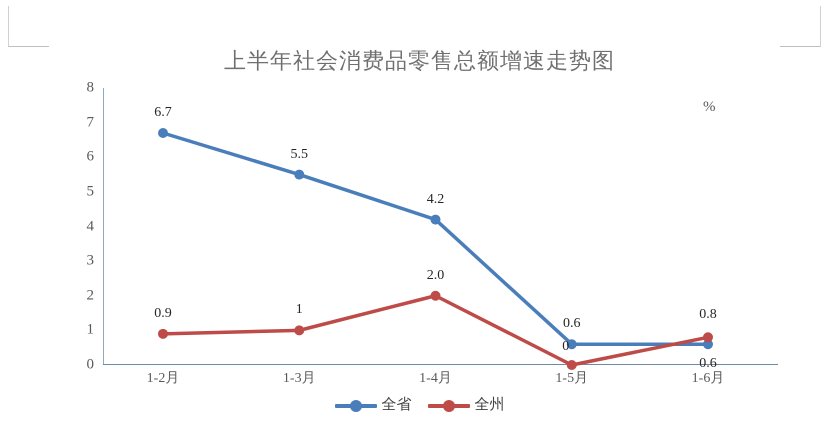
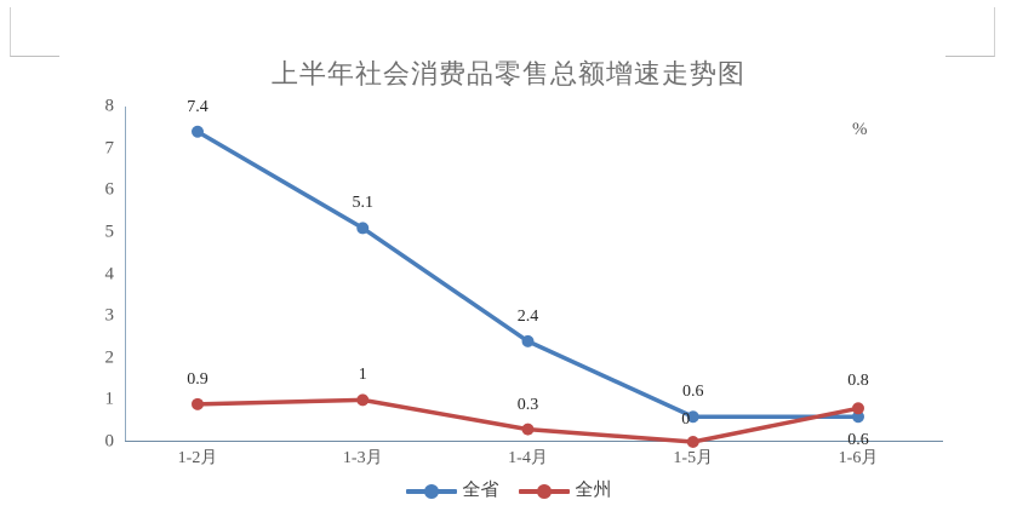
全省/1-2月: 6.7 -> 7.4
全省/1-3月: 5.5 -> 5.1
全省/1-4月: 4.2 -> 2.4
全州/1-4月: 2.0 -> 0.3
